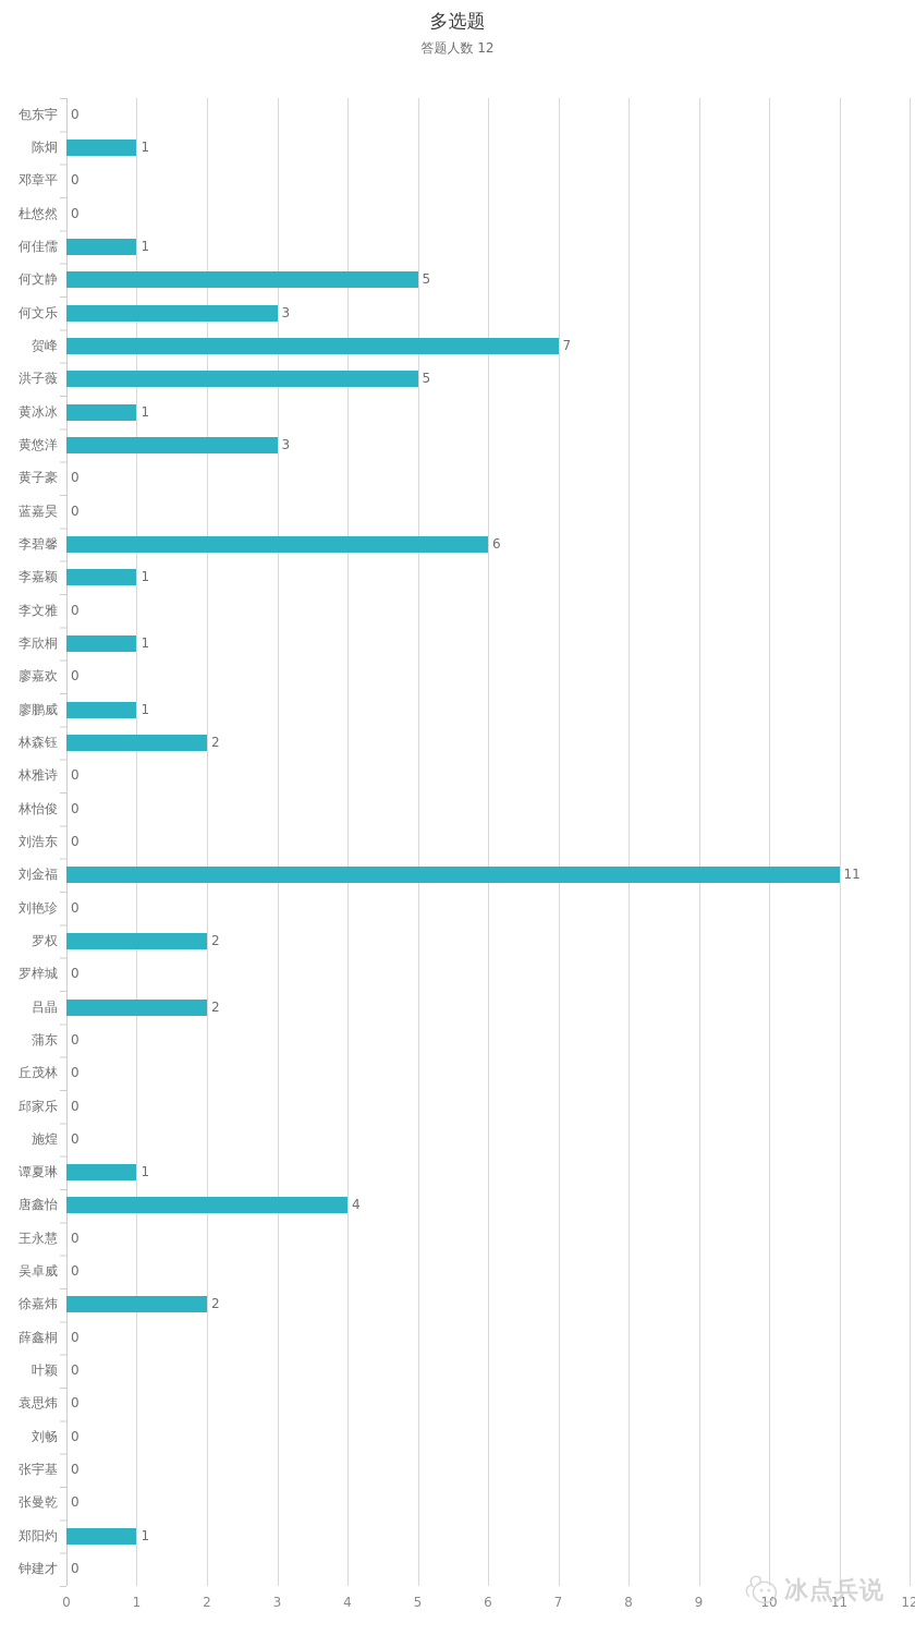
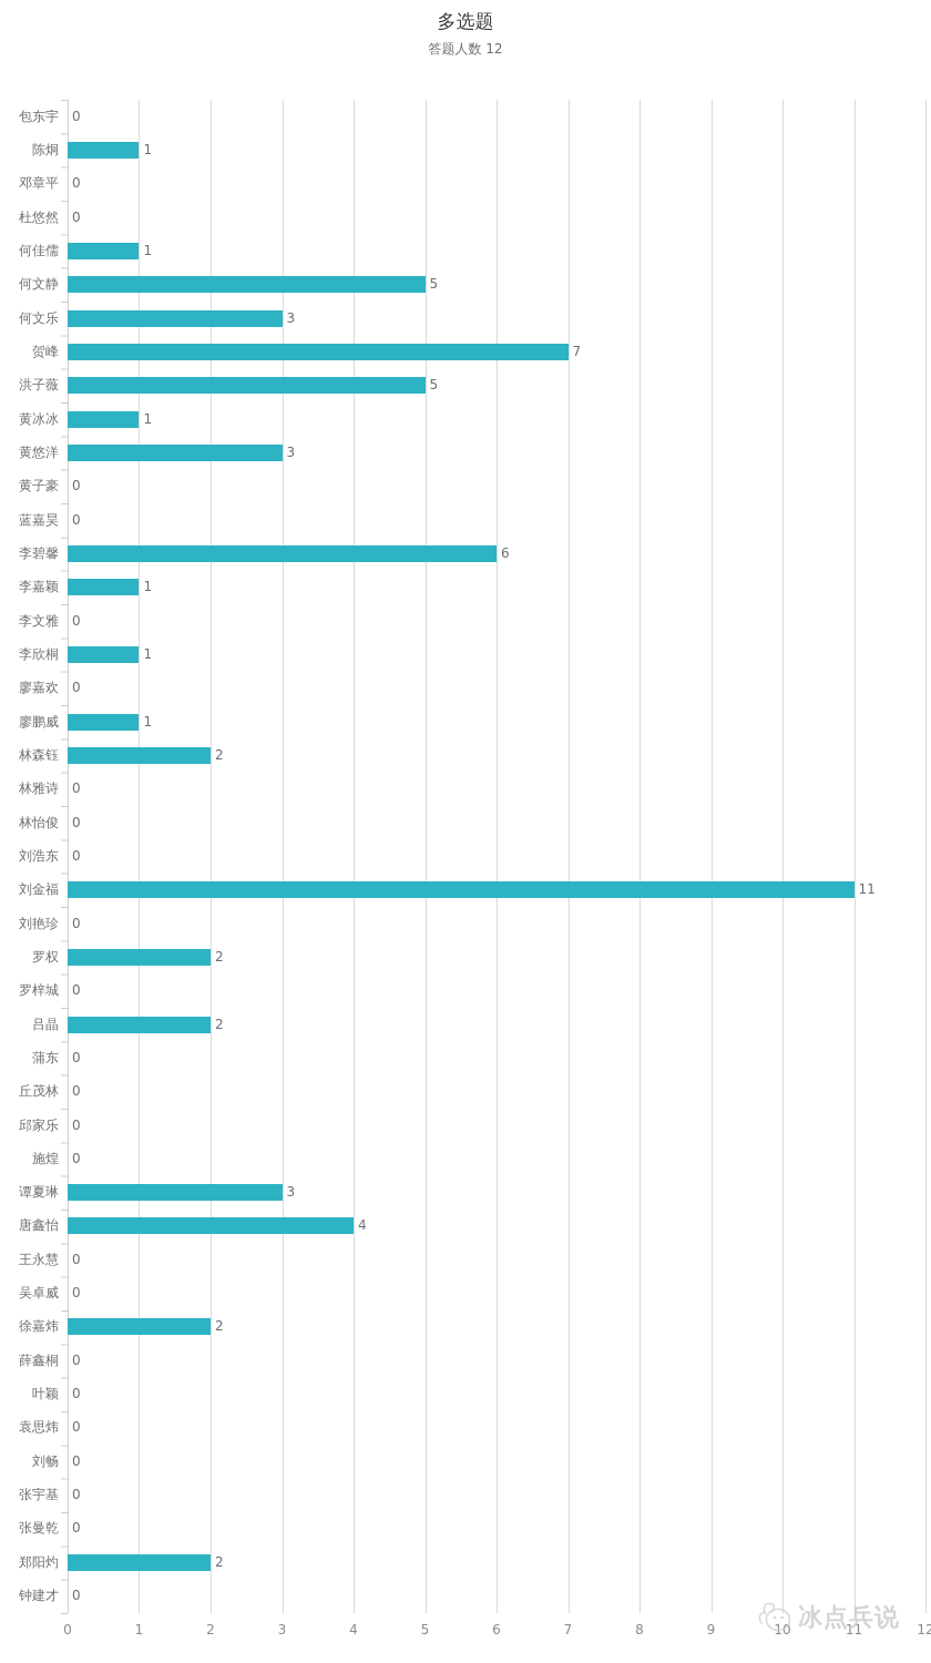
谭夏琳: 1 -> 3
郑阳灼: 1 -> 2
